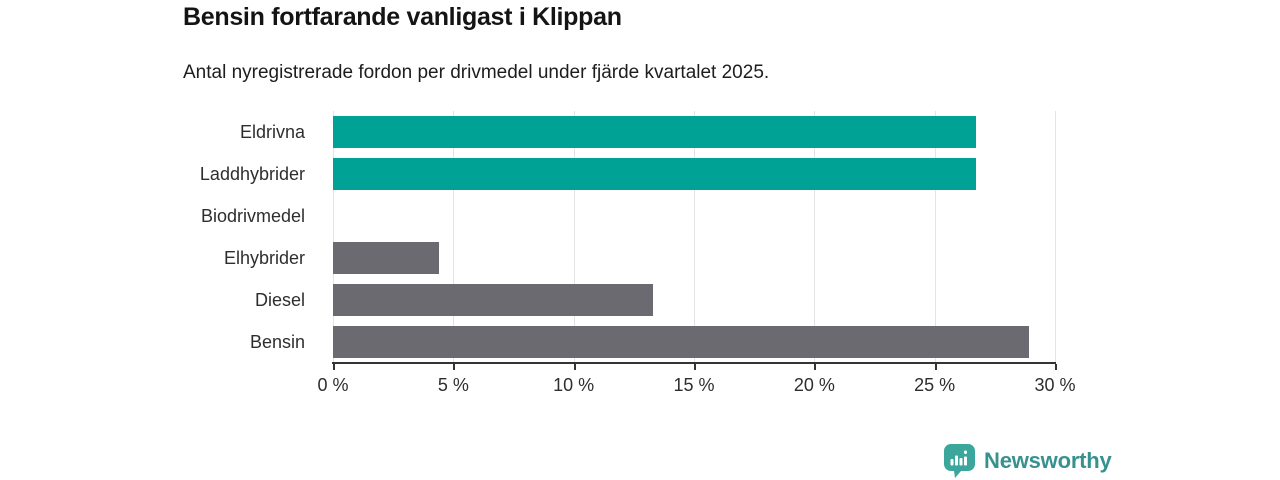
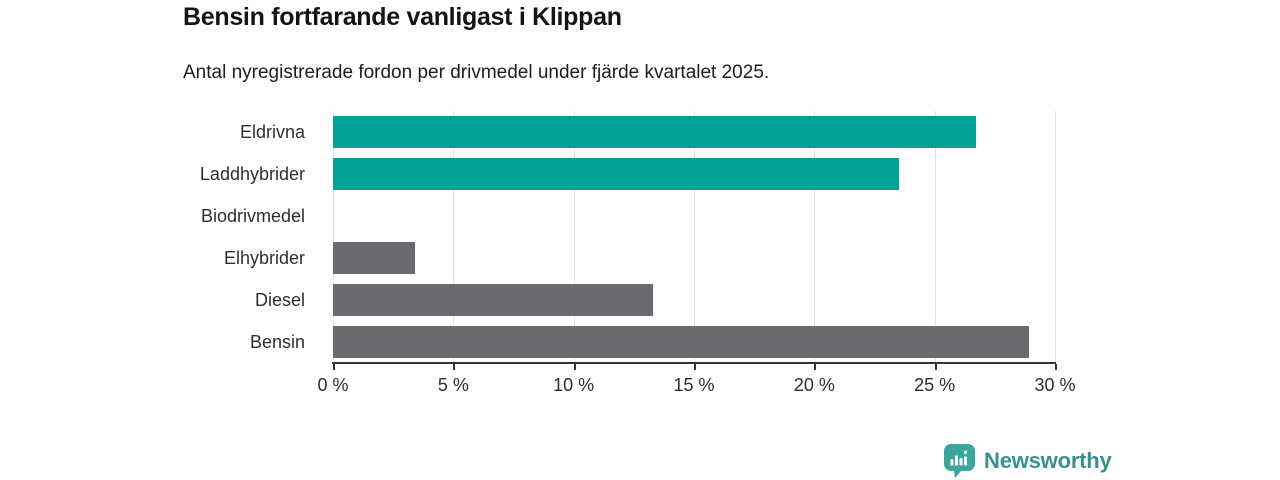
Laddhybrider: 26.7% -> 23.5%
Elhybrider: 4.4% -> 3.4%
